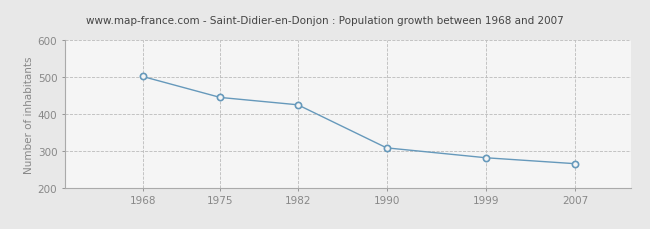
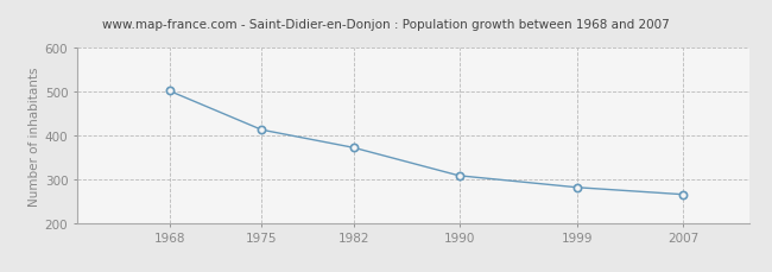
1975: 445 -> 413
1982: 425 -> 372
